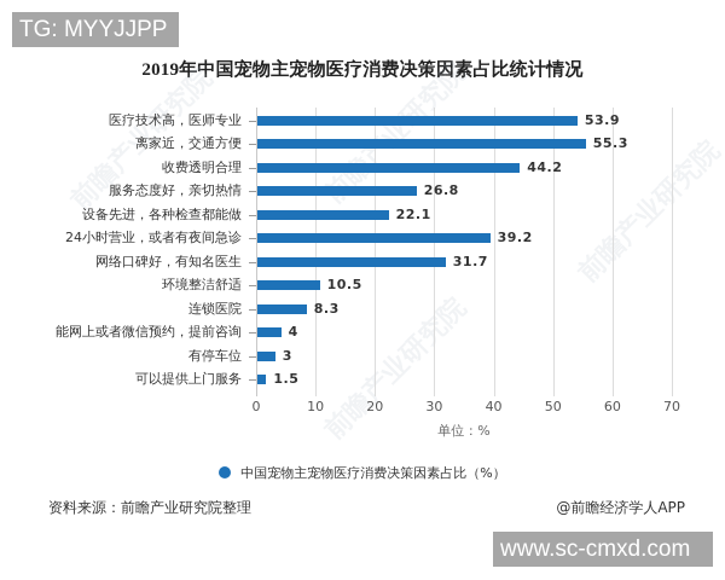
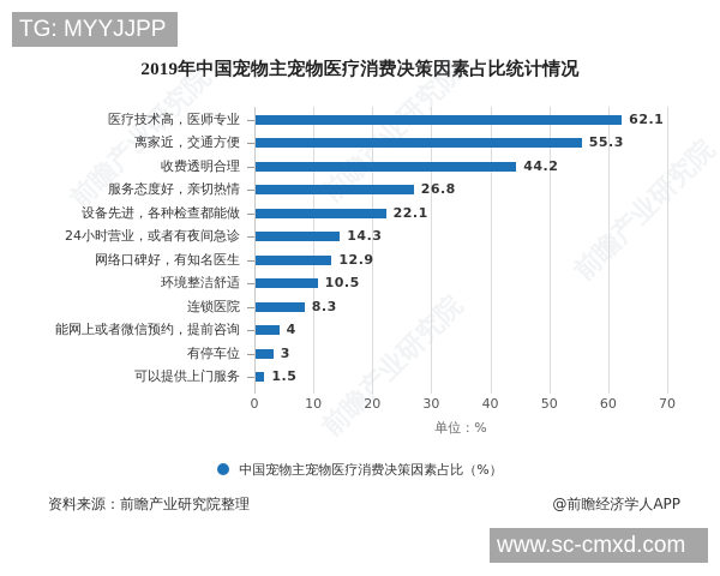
医疗技术高，医师专业: 53.9 -> 62.1
24小时营业，或者有夜间急诊: 39.2 -> 14.3
网络口碑好，有知名医生: 31.7 -> 12.9
